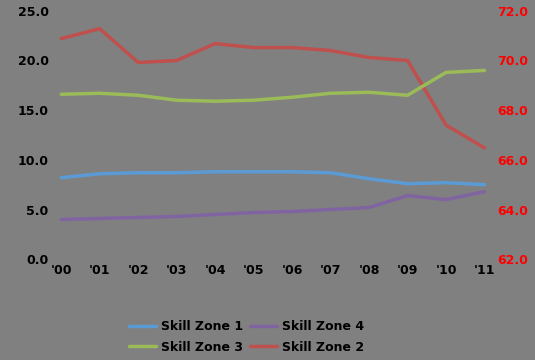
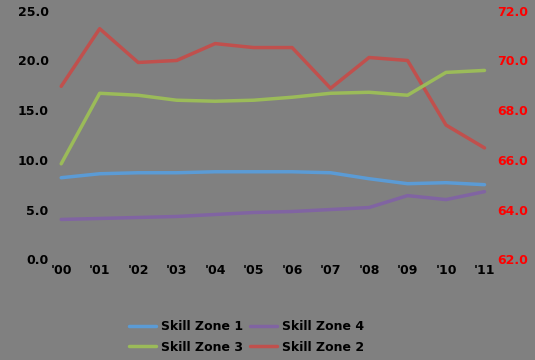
Skill Zone 2/'00: 22.2 -> 17.4
Skill Zone 3/'00: 16.6 -> 9.6
Skill Zone 2/'07: 21.0 -> 17.2
